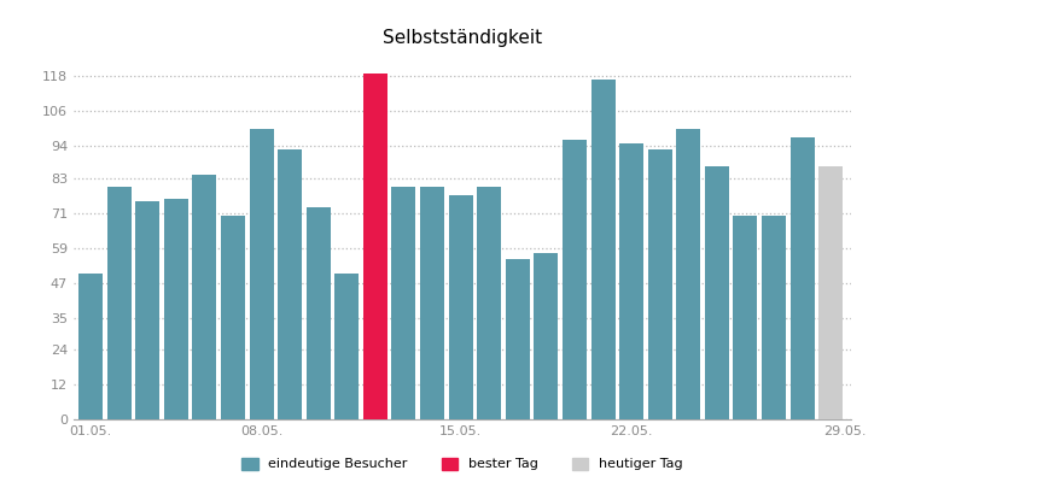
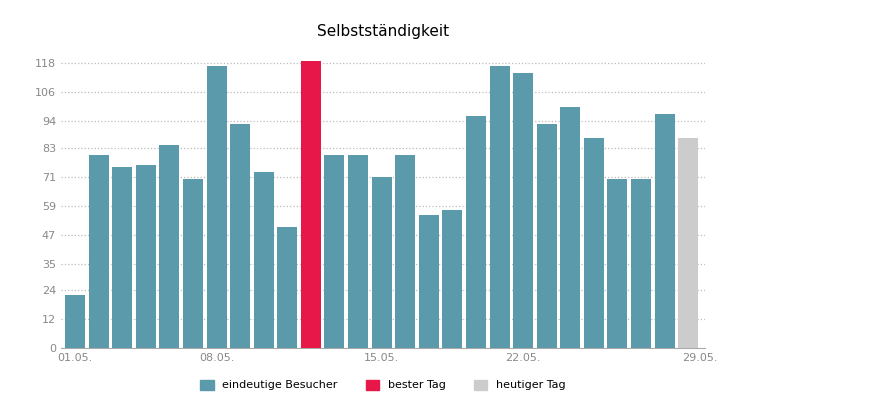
01.05.: 50 -> 22
08.05.: 100 -> 117
15.05.: 77 -> 71
22.05.: 95 -> 114
